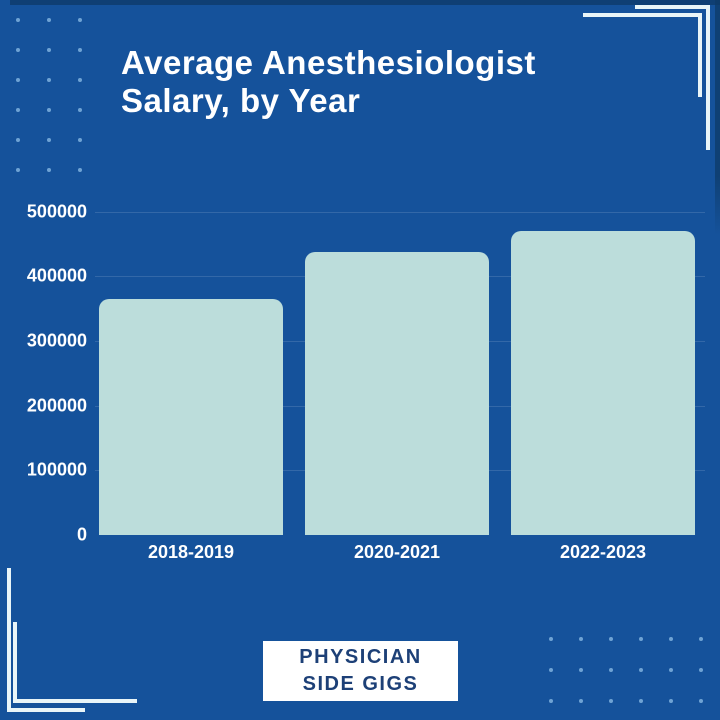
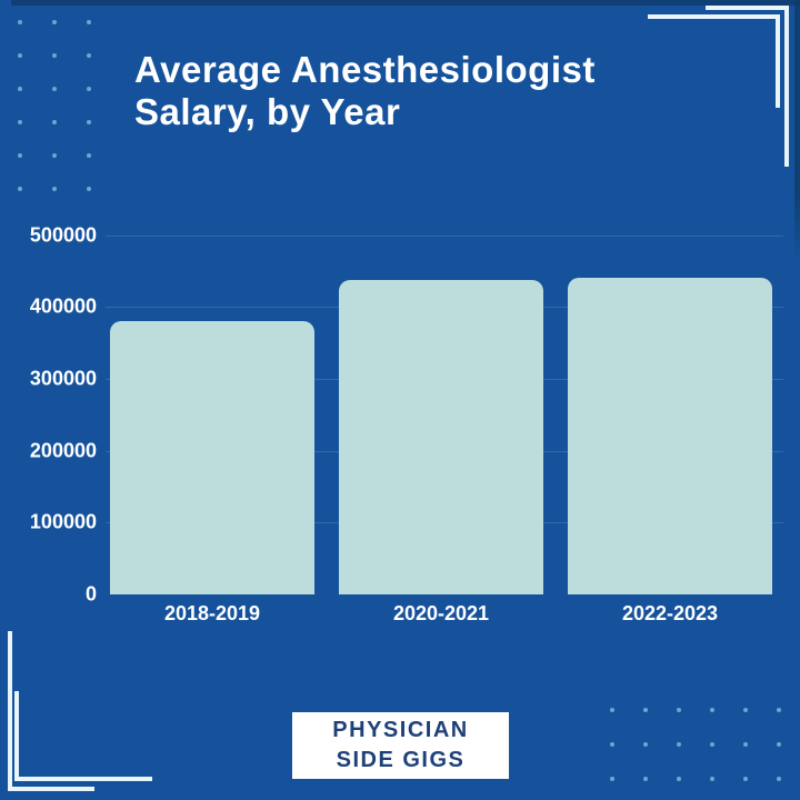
2018-2019: 360000 -> 380000
2022-2023: 470000 -> 440000
